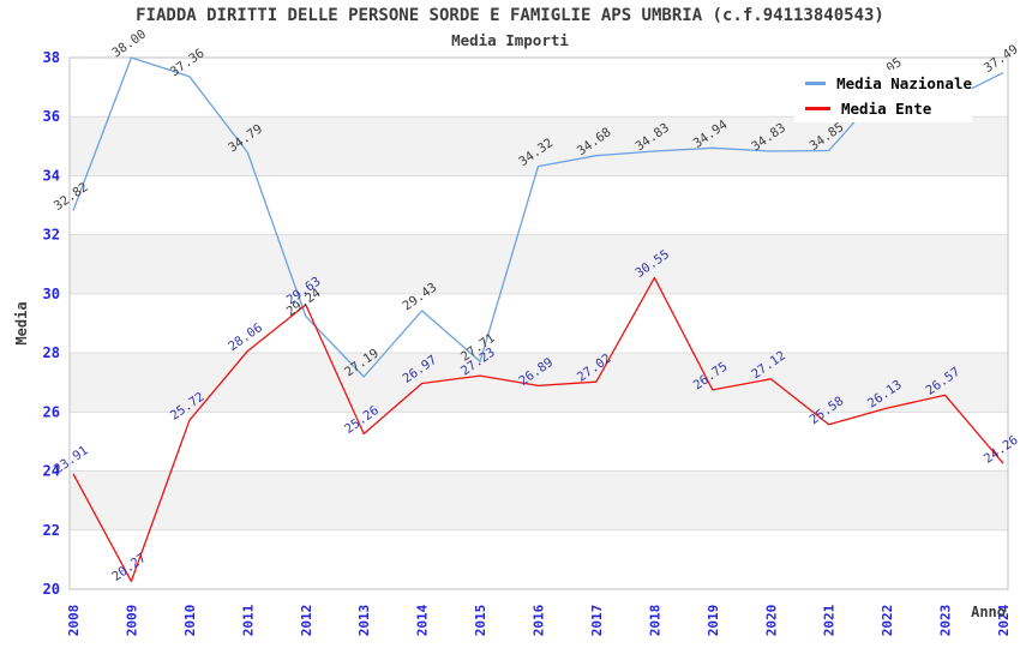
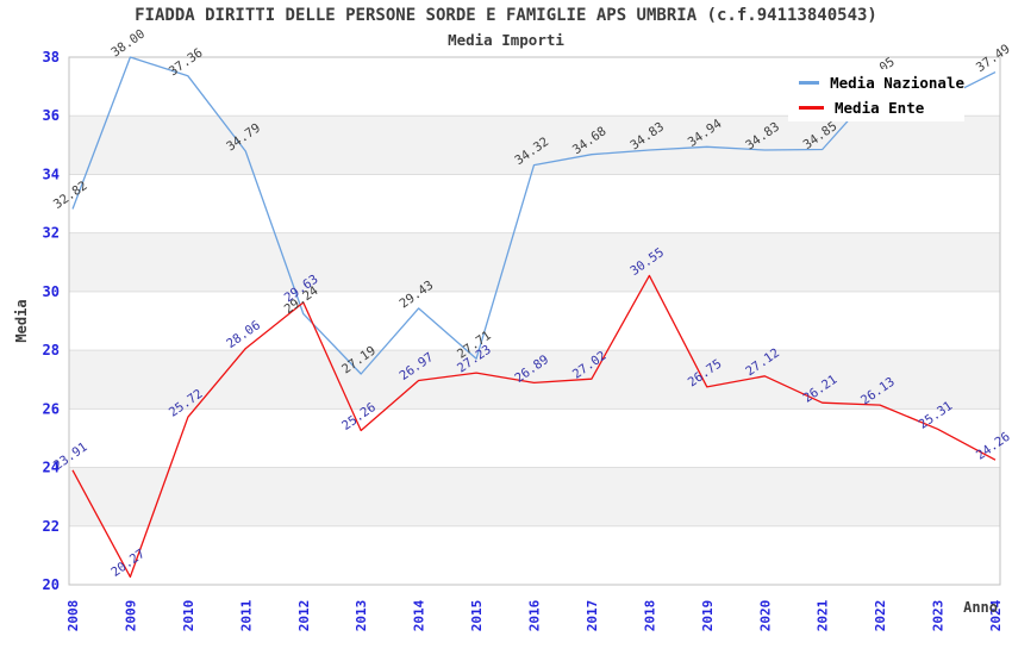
Media Ente/2021: 25.58 -> 26.21
Media Ente/2023: 26.57 -> 25.31
